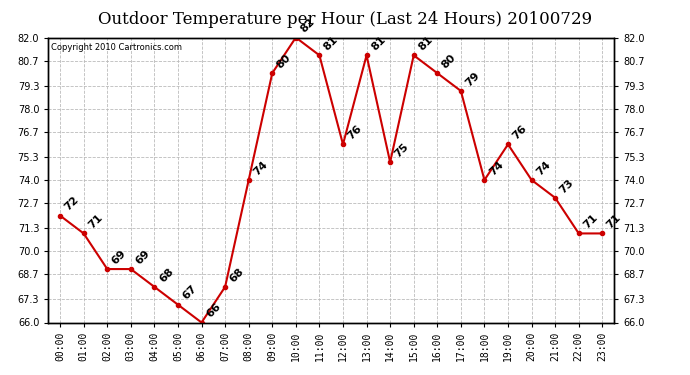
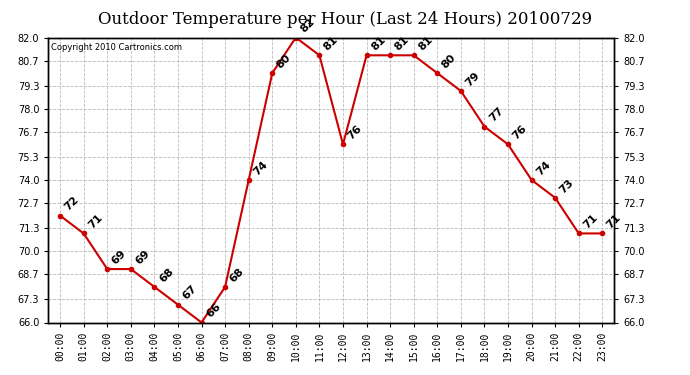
14:00: 75 -> 81
18:00: 74 -> 77
